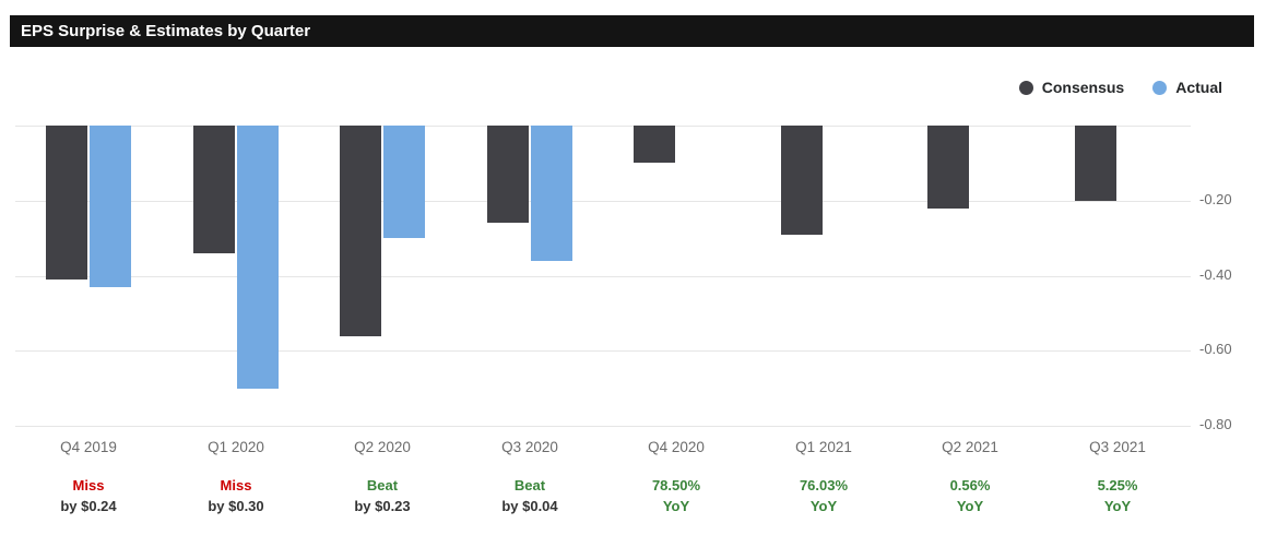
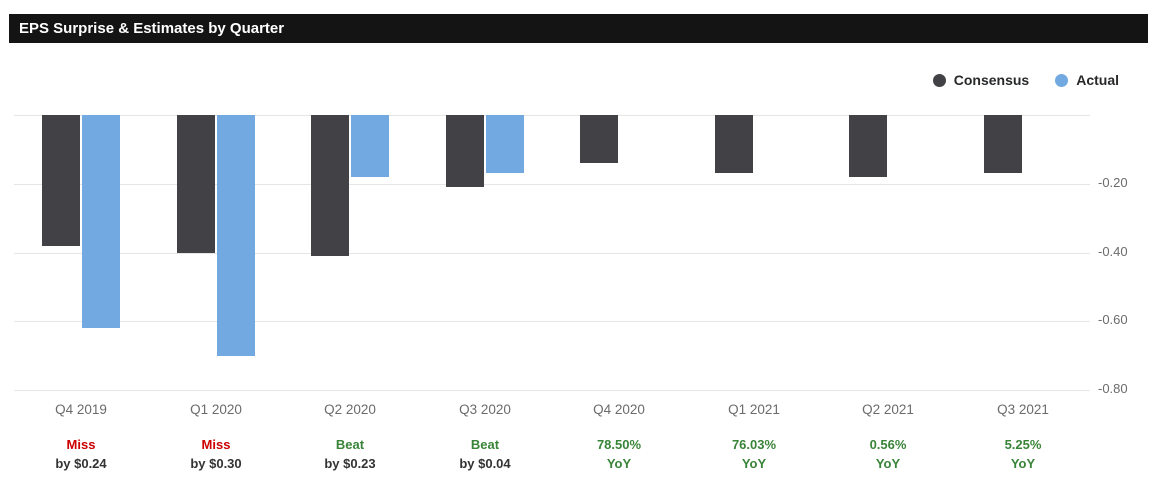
Consensus/Q4 2019: -0.41 -> -0.38
Actual/Q4 2019: -0.43 -> -0.62
Consensus/Q1 2020: -0.34 -> -0.40
Consensus/Q2 2020: -0.56 -> -0.41
Actual/Q2 2020: -0.30 -> -0.18
Consensus/Q3 2020: -0.26 -> -0.21
Actual/Q3 2020: -0.36 -> -0.17
Consensus/Q4 2020: -0.10 -> -0.14
Consensus/Q1 2021: -0.29 -> -0.17
Consensus/Q2 2021: -0.22 -> -0.18
Consensus/Q3 2021: -0.20 -> -0.17
